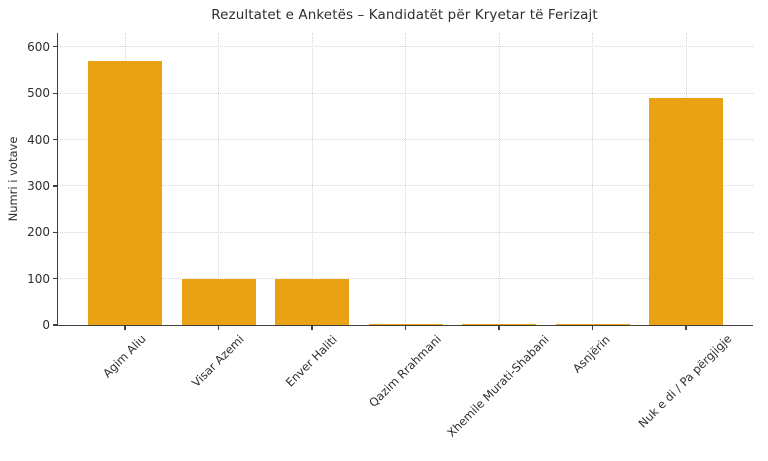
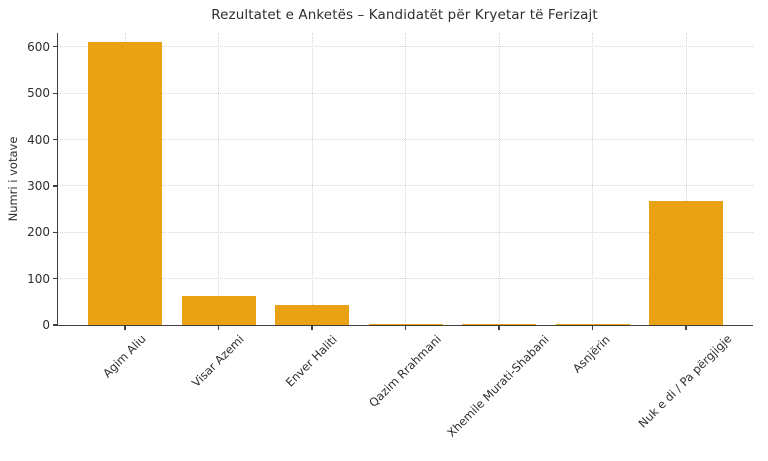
Agim Aliu: 570 -> 610
Visar Azemi: 100 -> 60
Enver Haliti: 100 -> 40
Nuk e di / Pa përgjigje: 490 -> 270
